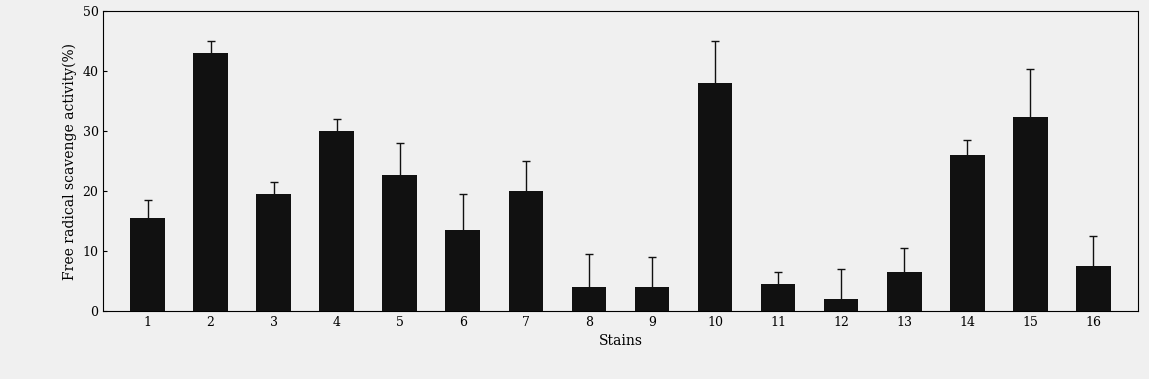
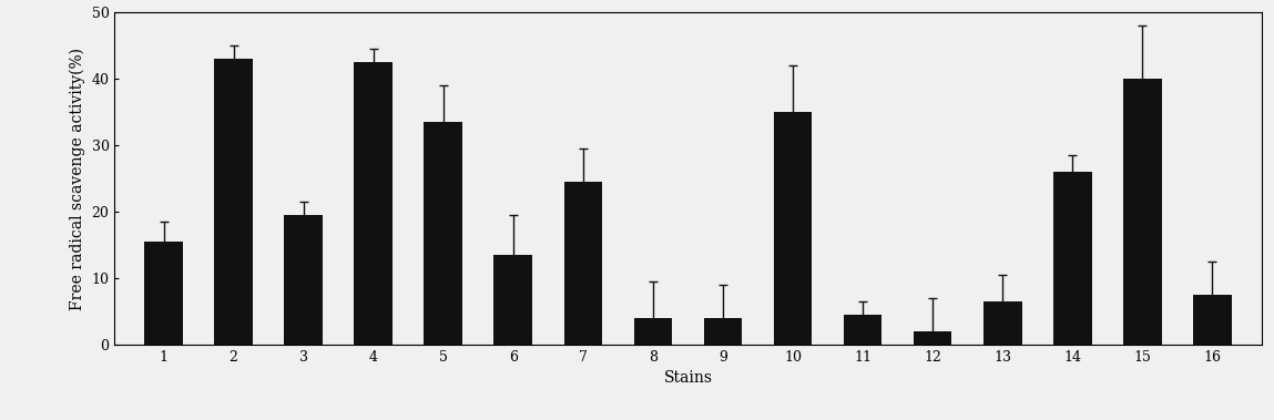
4: 30.0 -> 42.5
5: 22.6 -> 33.5
7: 20.0 -> 24.5
10: 38.0 -> 35.0
15: 32.4 -> 40.0
